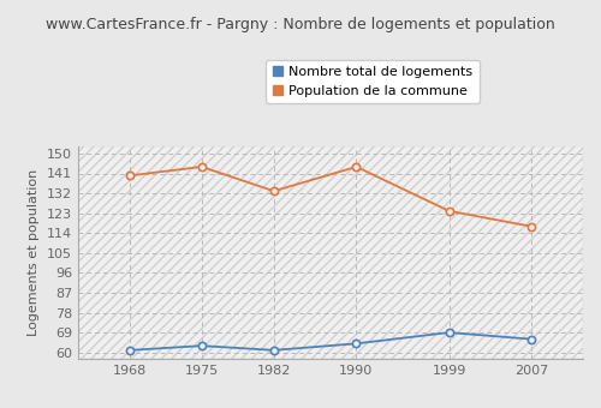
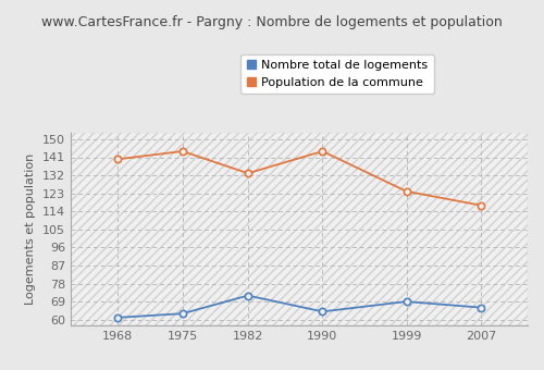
Nombre total de logements/1982: 61 -> 72
